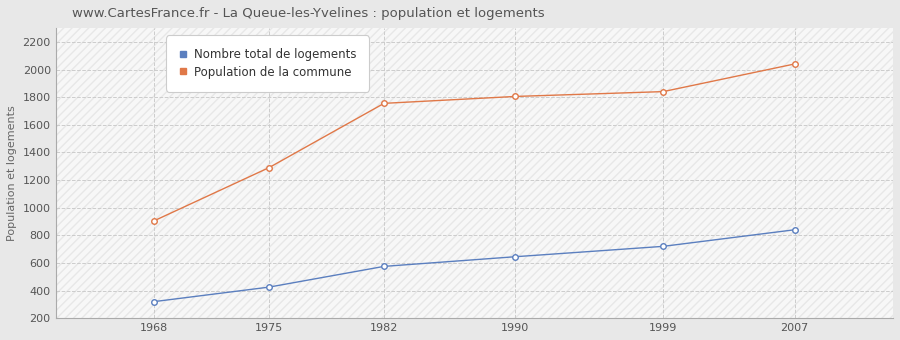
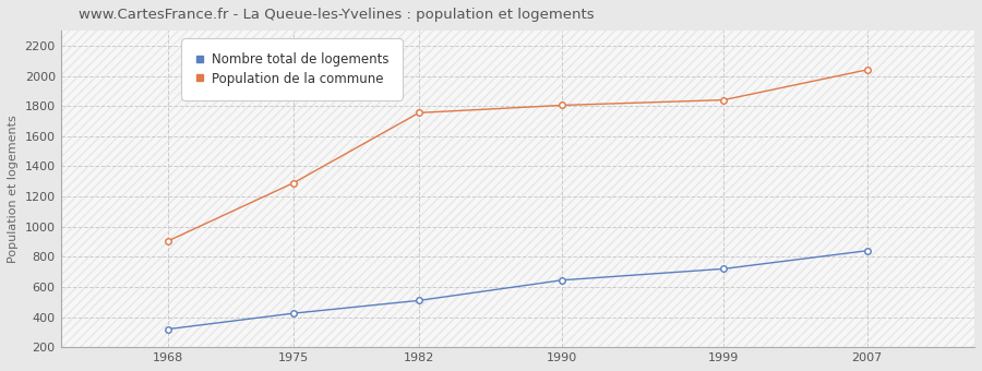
Nombre total de logements/1982: 580 -> 510
